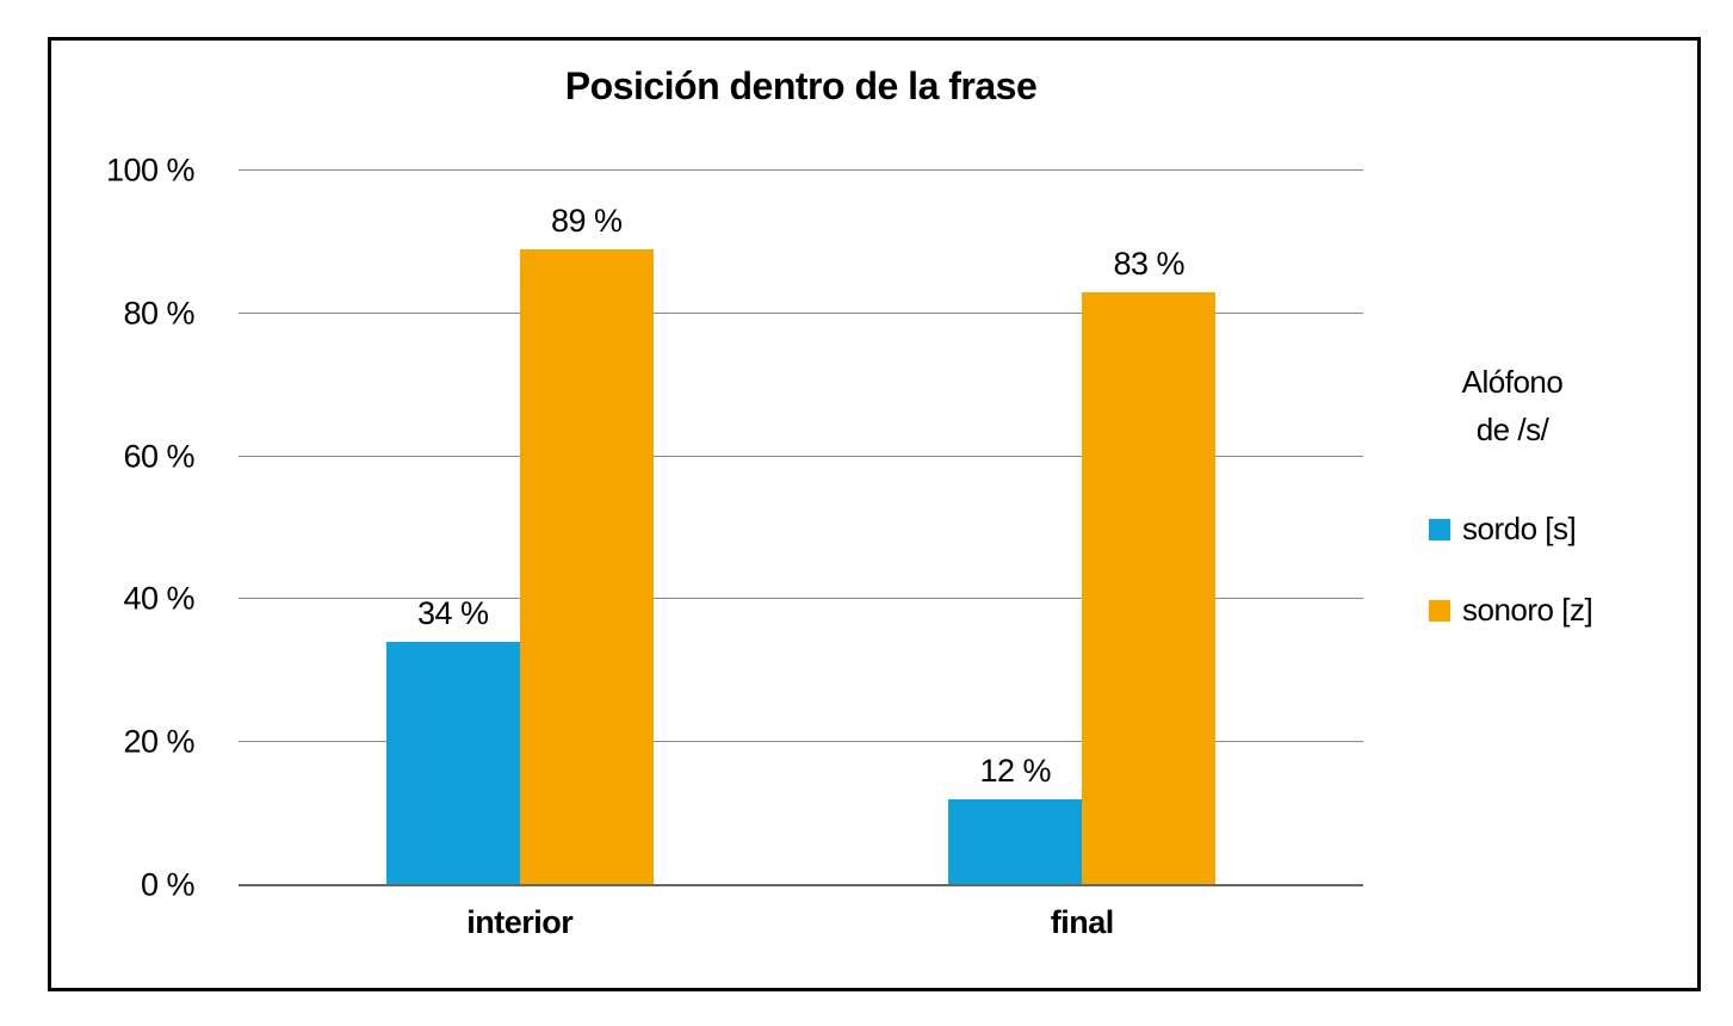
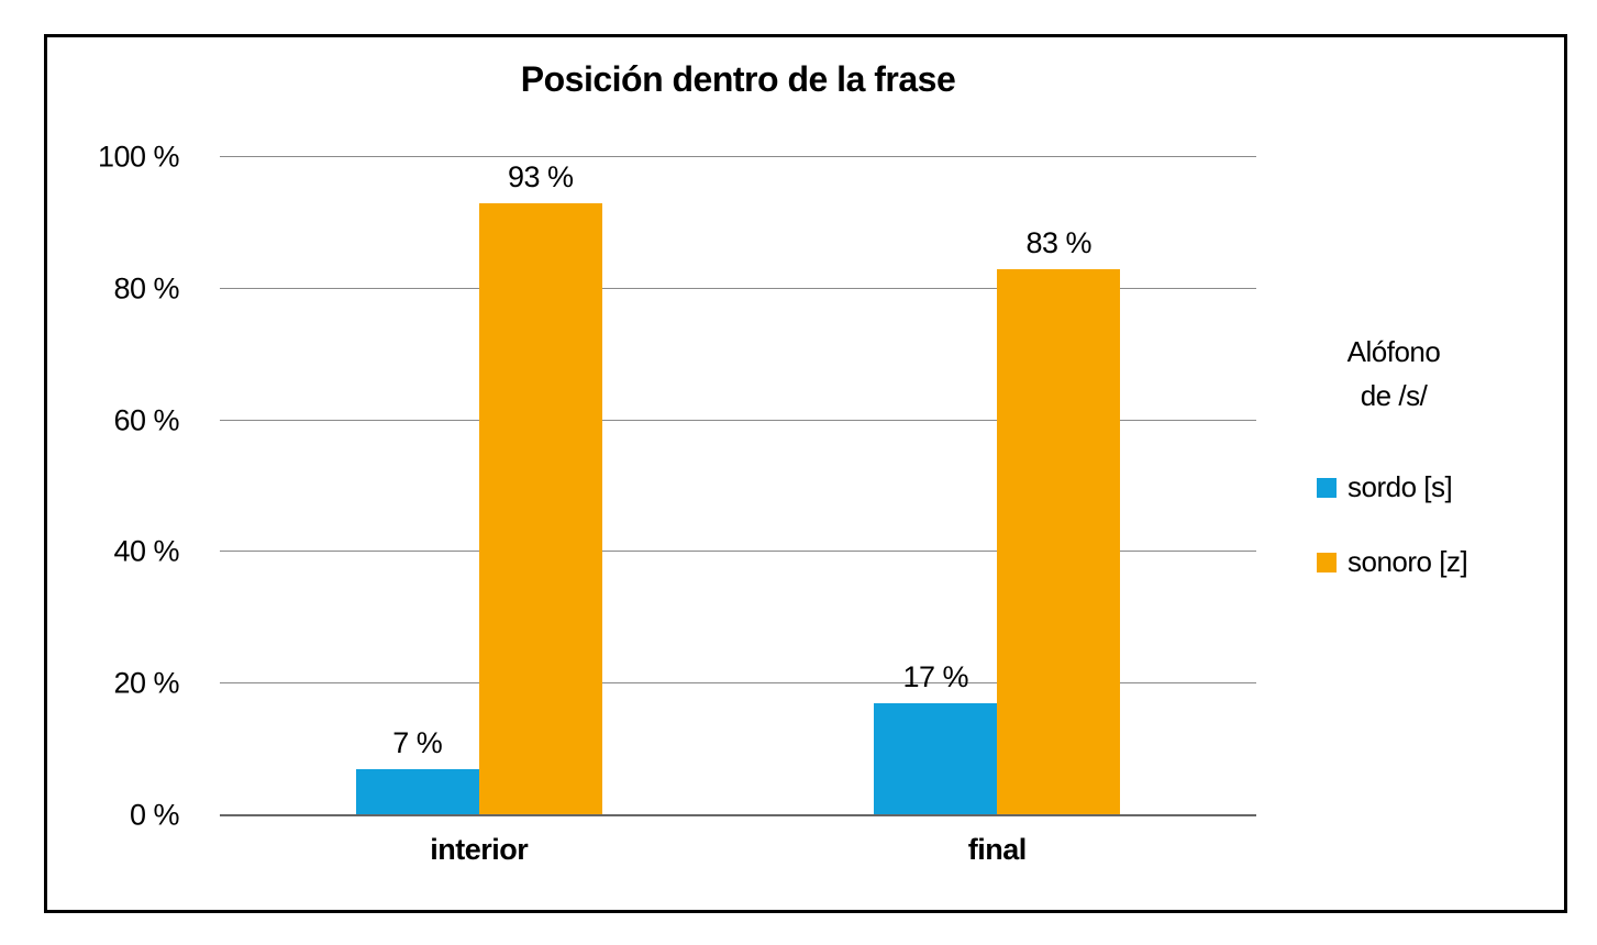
sordo [s]/interior: 34 -> 7
sonoro [z]/interior: 89 -> 93
sordo [s]/final: 12 -> 17
